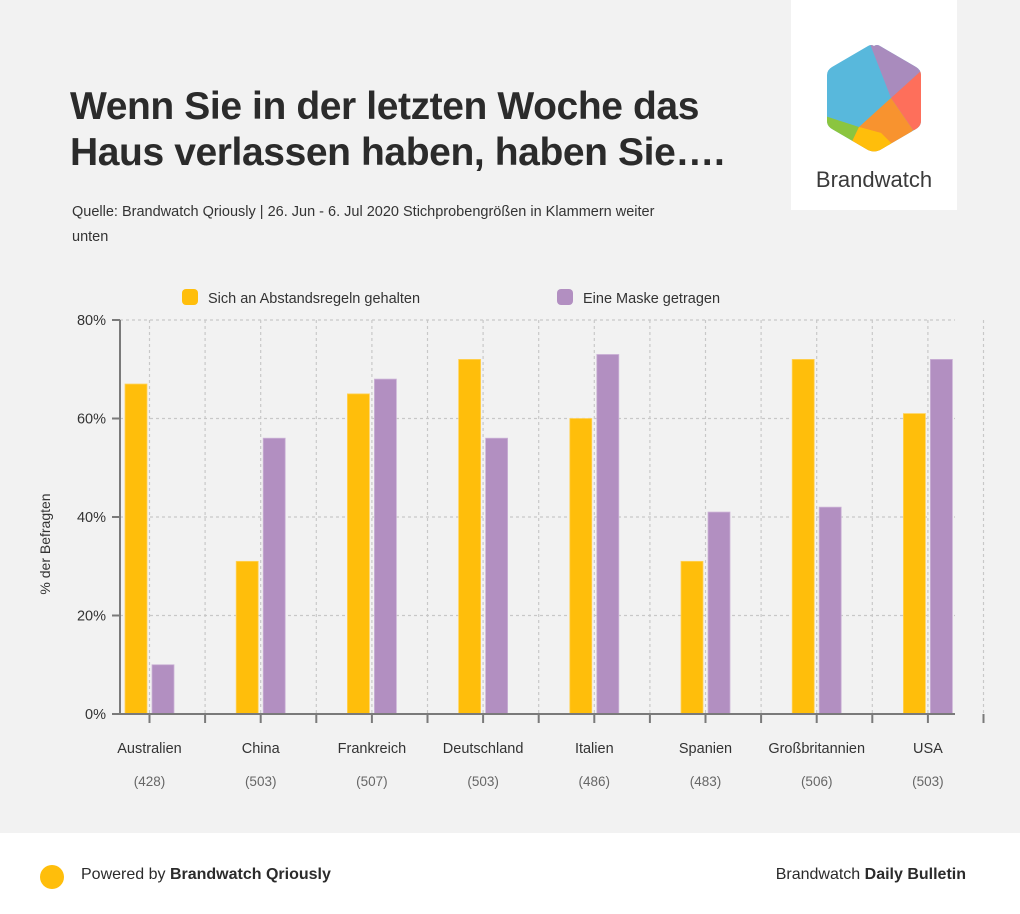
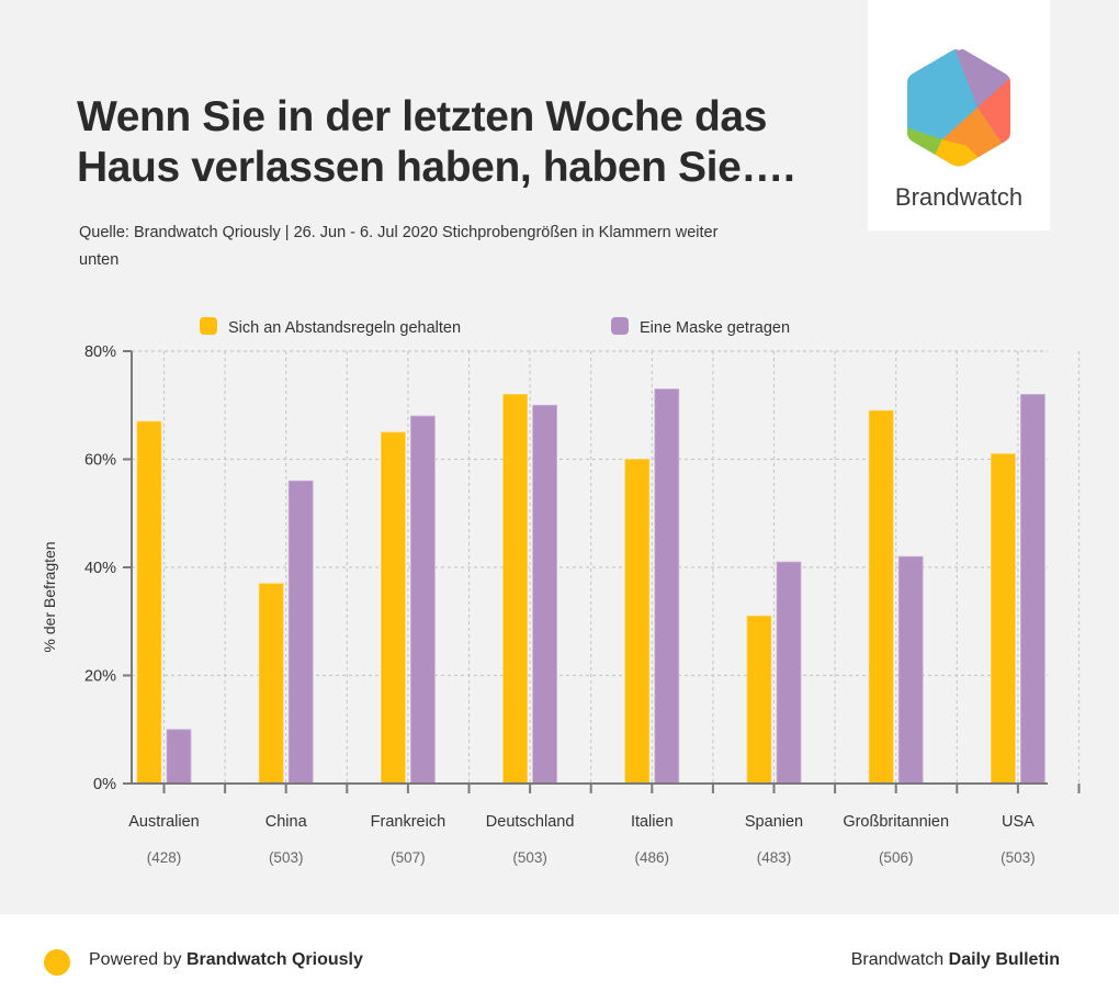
Sich an Abstandsregeln gehalten/China: 31% -> 37%
Eine Maske getragen/Deutschland: 56% -> 70%
Sich an Abstandsregeln gehalten/Großbritannien: 72% -> 69%
